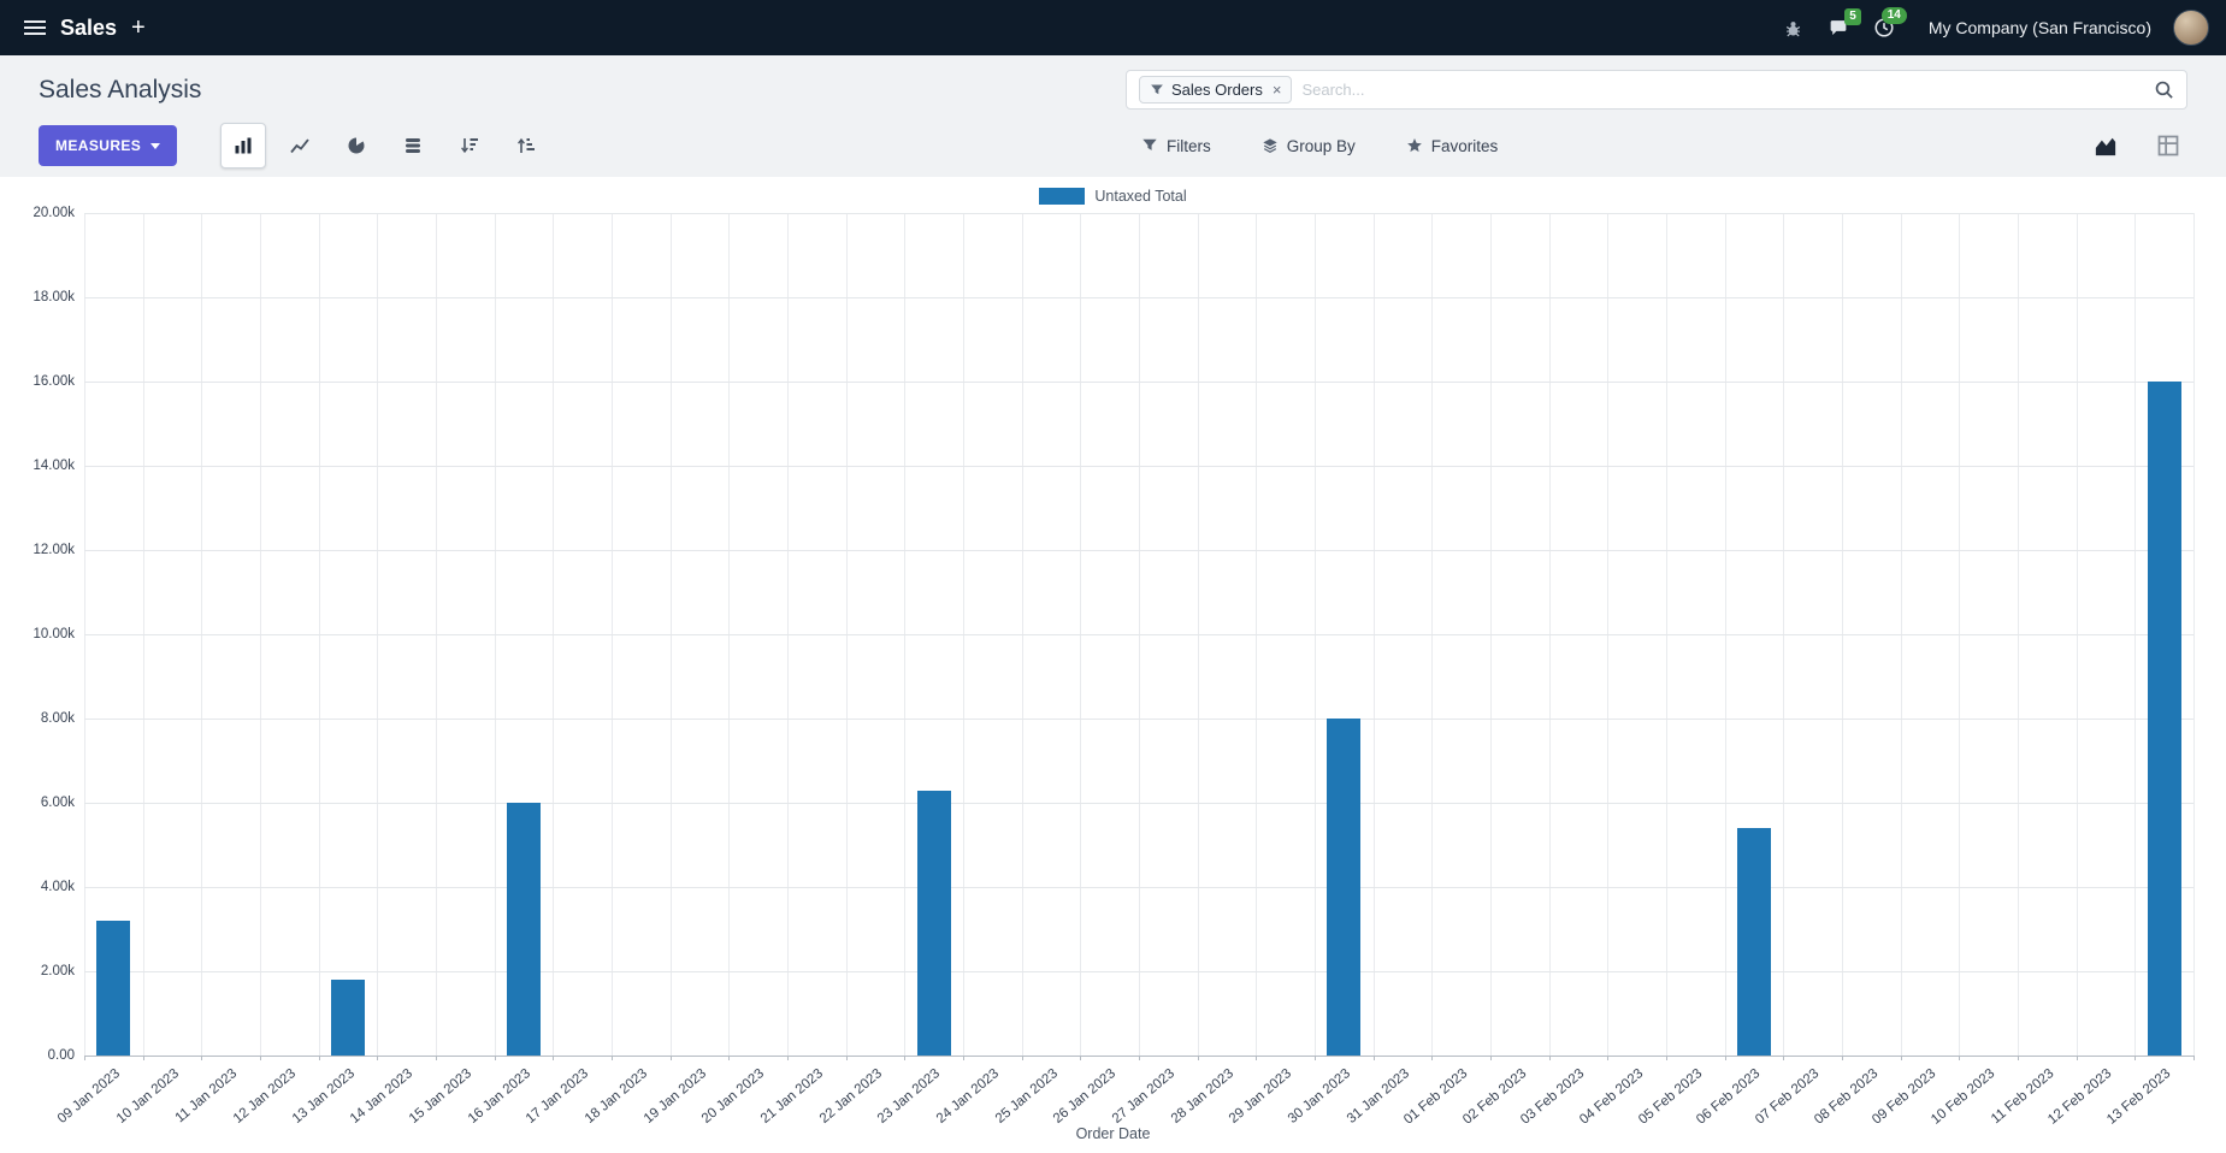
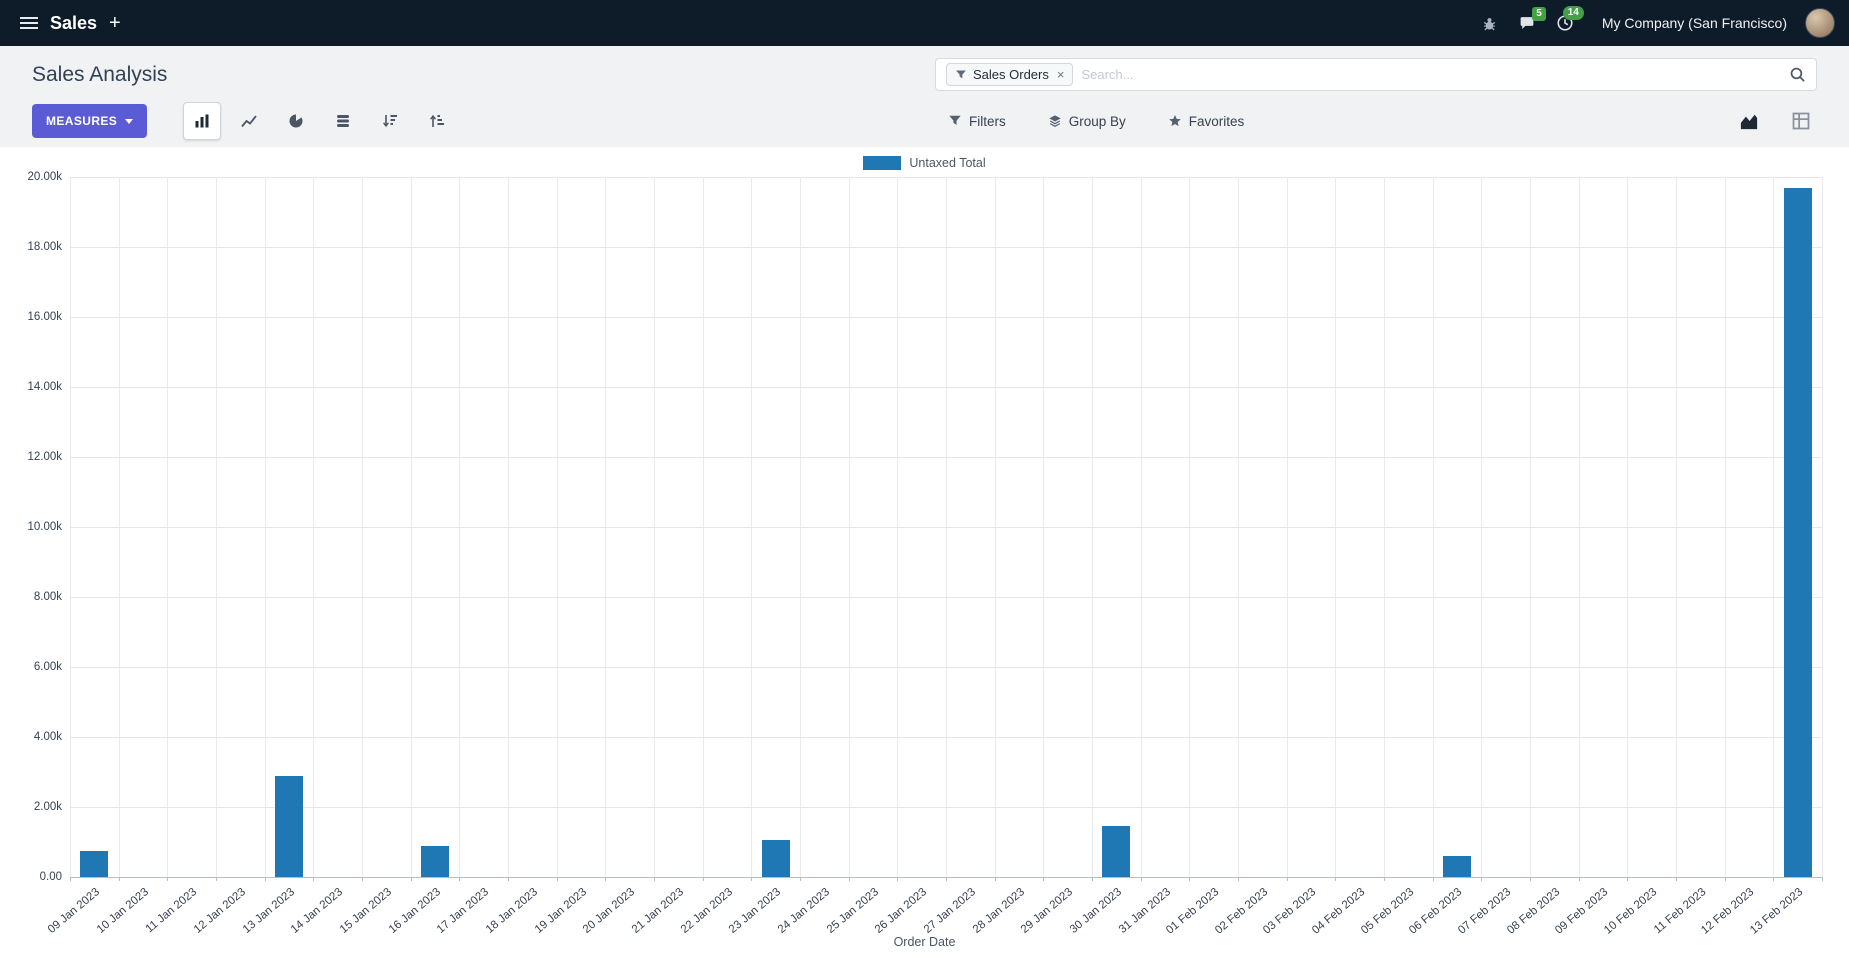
09 Jan 2023: 3.2k -> 0.8k
13 Jan 2023: 1.8k -> 2.9k
16 Jan 2023: 6.0k -> 0.9k
23 Jan 2023: 6.3k -> 1.0k
30 Jan 2023: 8.0k -> 1.4k
06 Feb 2023: 5.4k -> 0.6k
13 Feb 2023: 16.0k -> 19.7k
